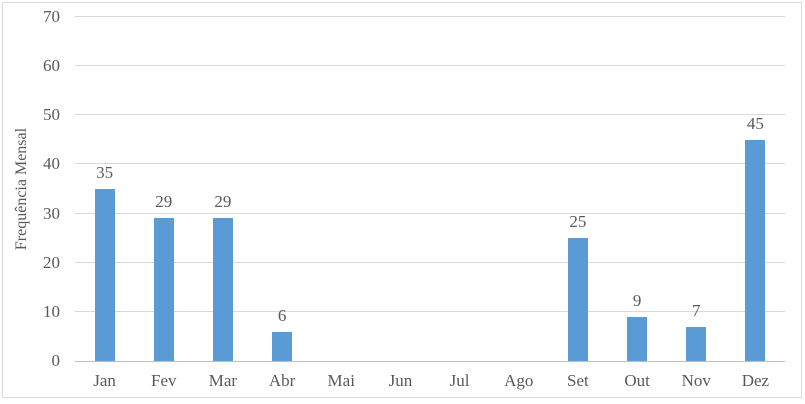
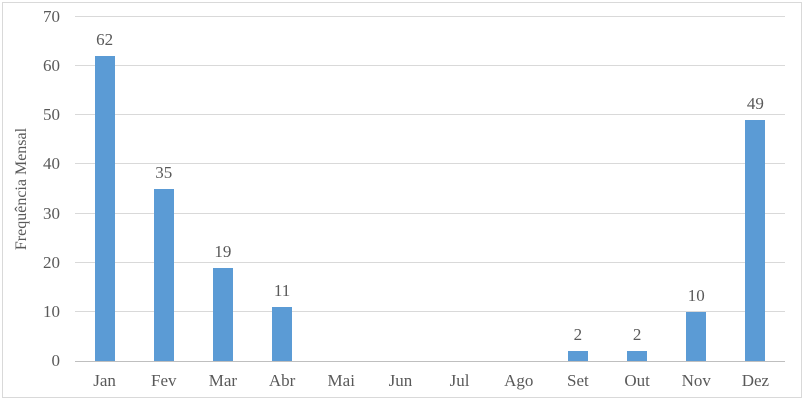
Jan: 35 -> 62
Fev: 29 -> 35
Mar: 29 -> 19
Abr: 6 -> 11
Set: 25 -> 2
Out: 9 -> 2
Nov: 7 -> 10
Dez: 45 -> 49
